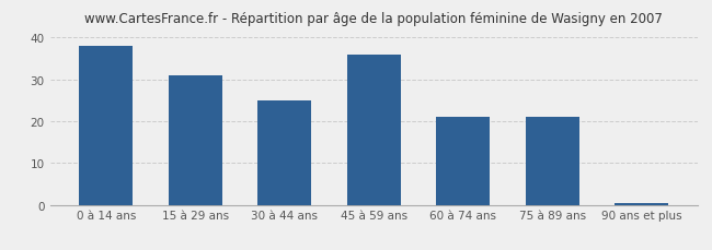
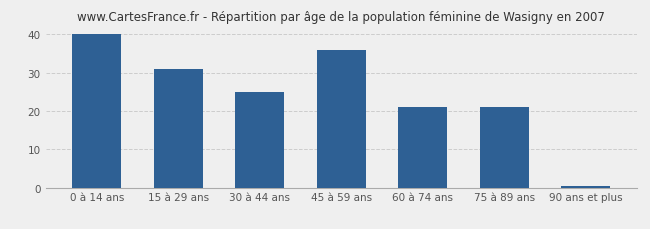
0 à 14 ans: 38.0 -> 40.0
